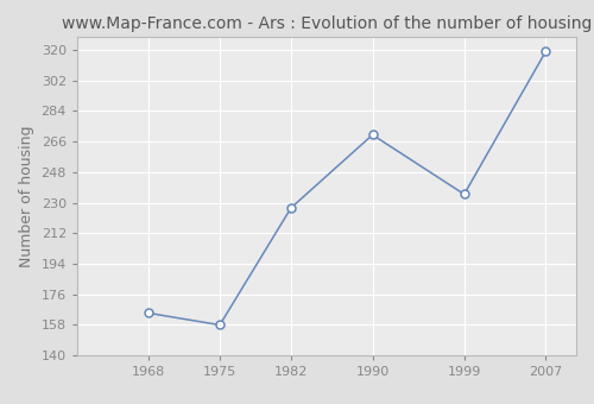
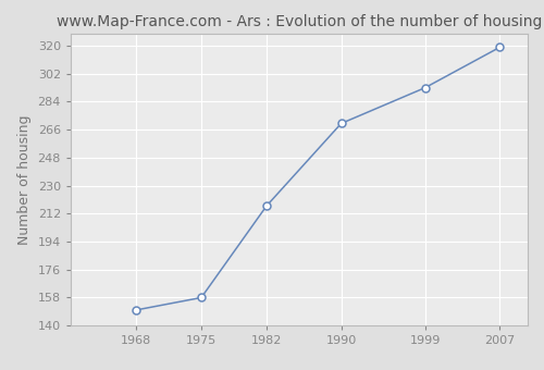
1968: 165 -> 150
1982: 227 -> 217
1999: 235 -> 293
